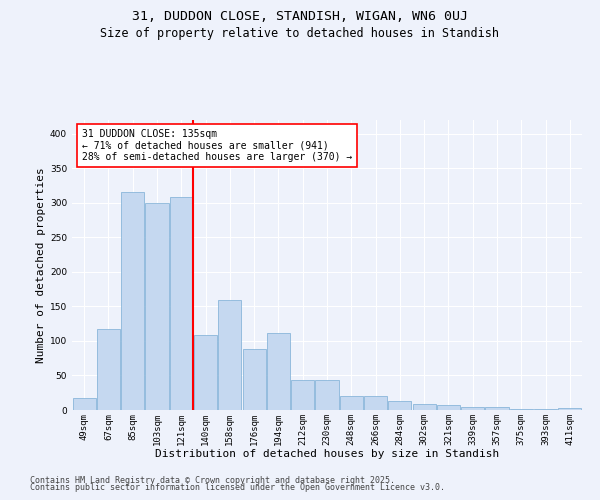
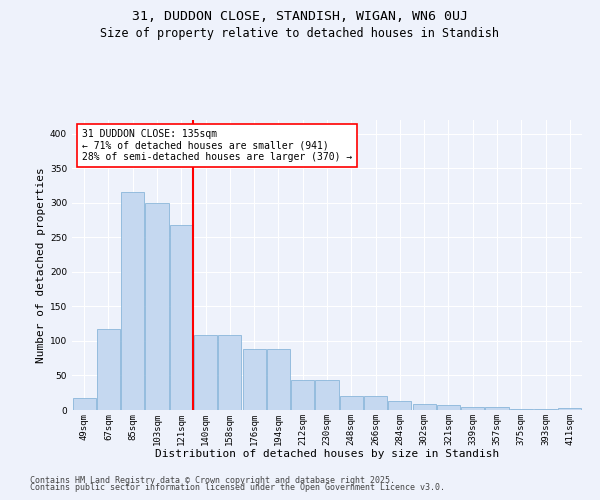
121sqm: 308 -> 268
158sqm: 160 -> 109
194sqm: 112 -> 88
